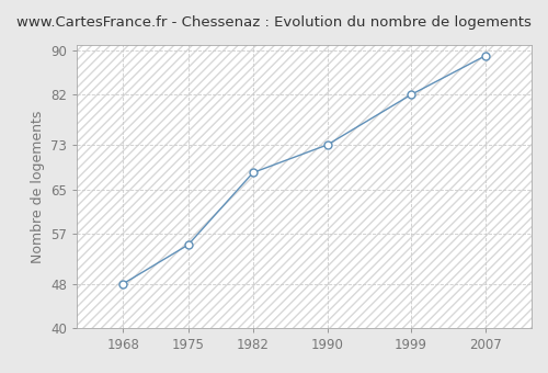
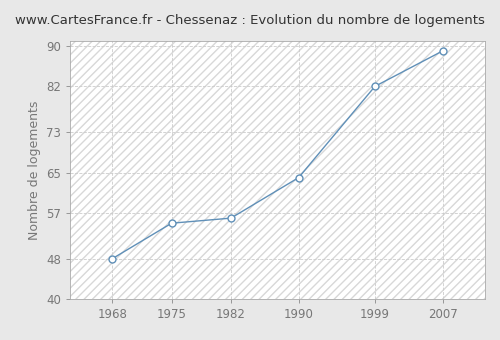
1982: 68 -> 56
1990: 73 -> 64
